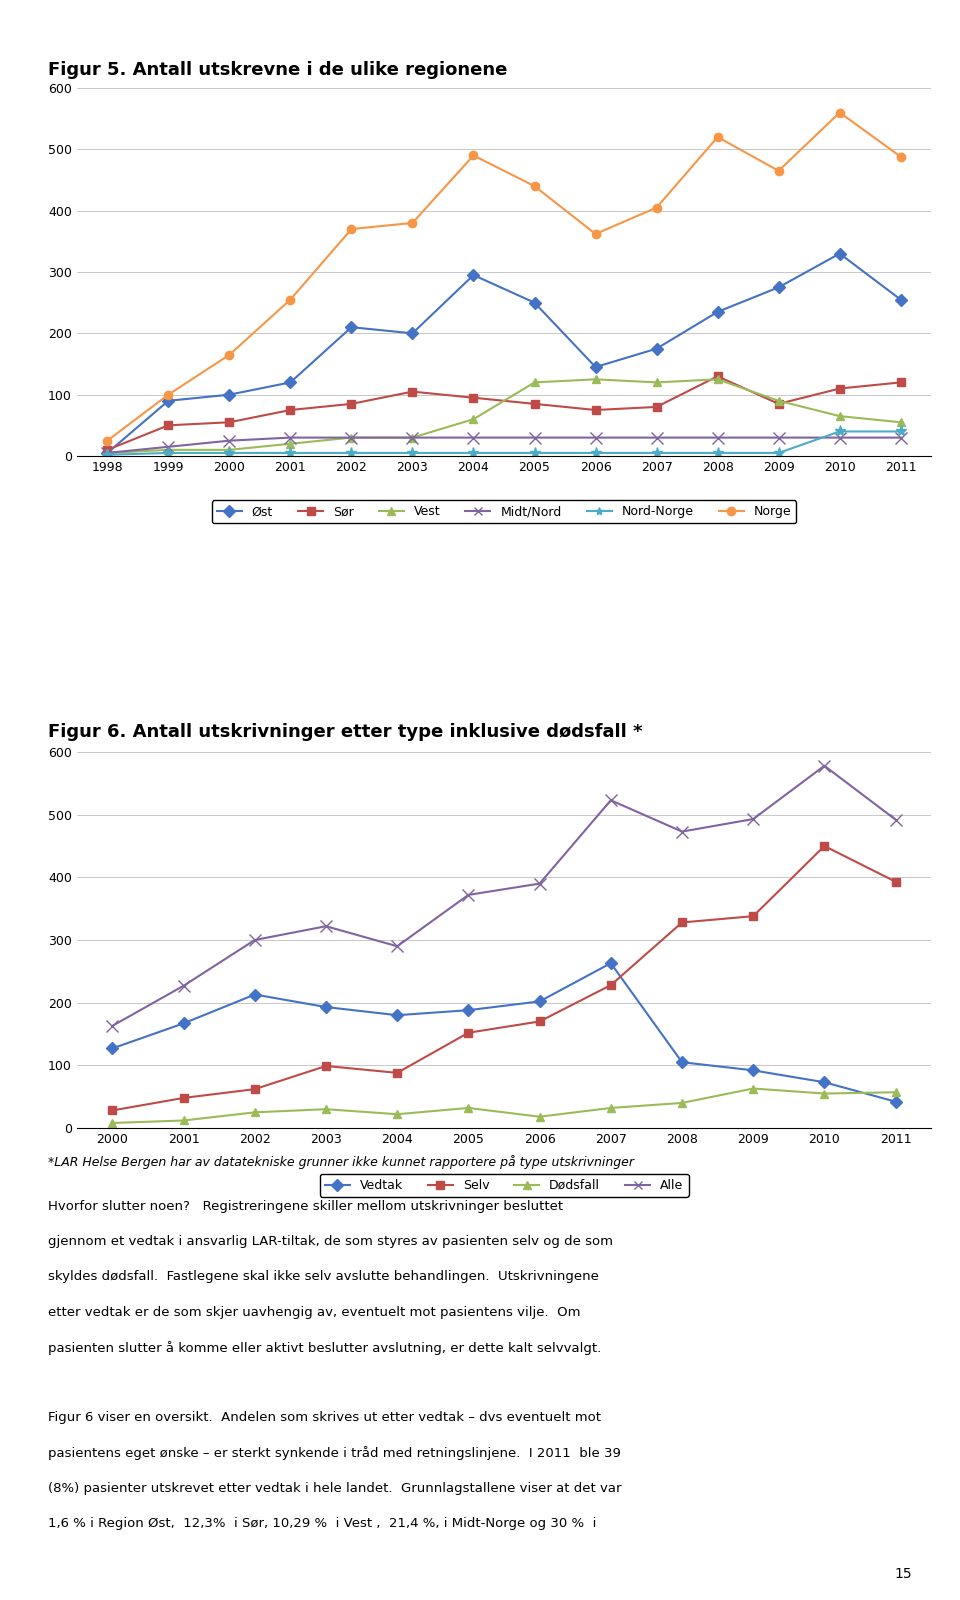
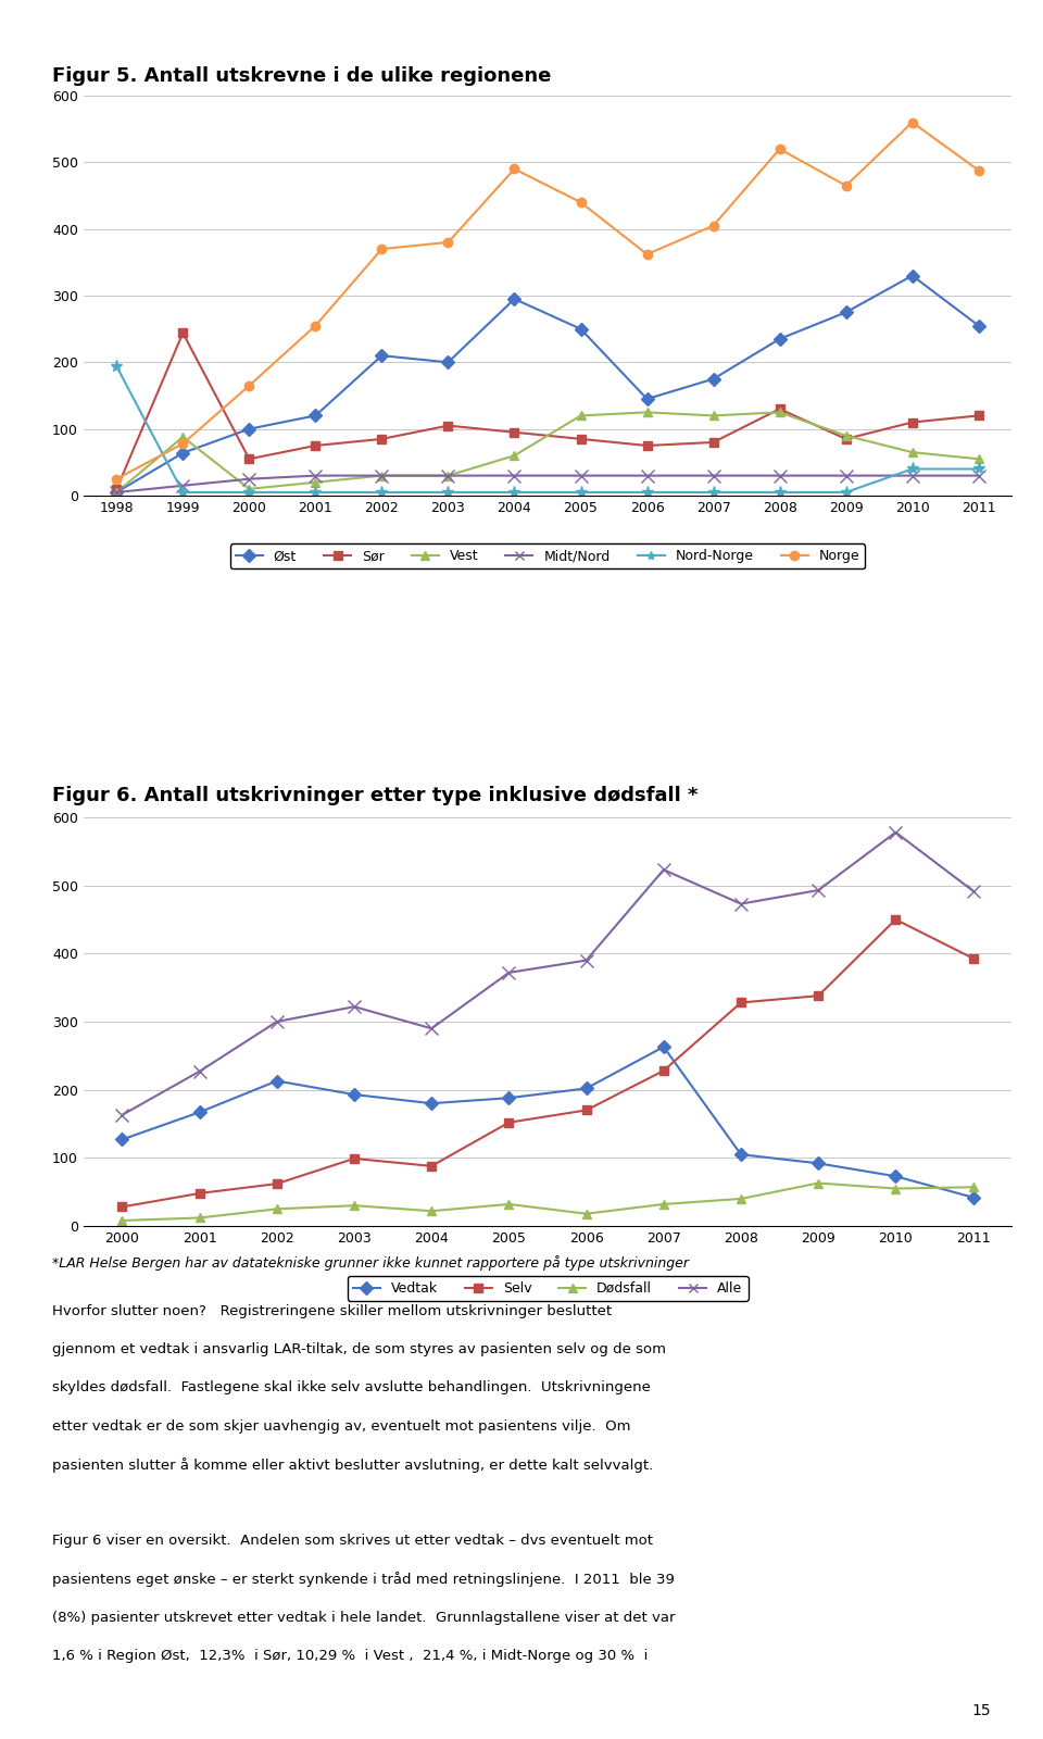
Nord-Norge/1998: 2 -> 194
Øst/1999: 90 -> 64
Sør/1999: 50 -> 244
Vest/1999: 10 -> 88
Norge/1999: 100 -> 78
